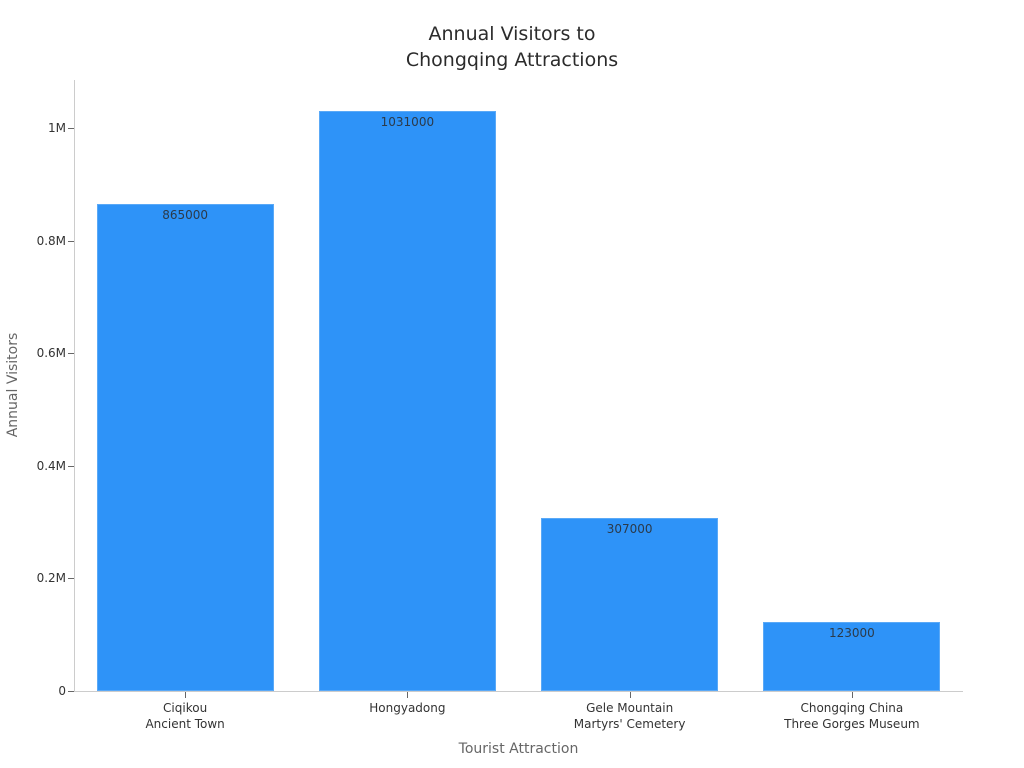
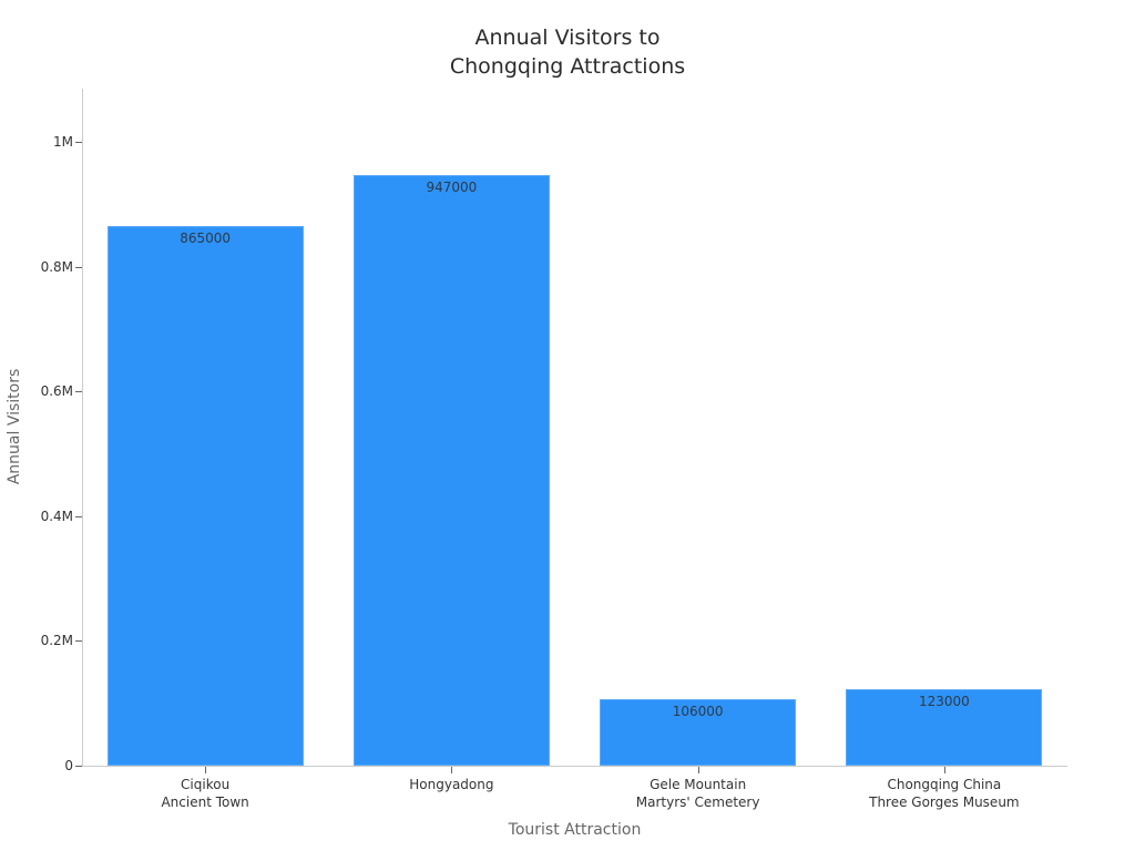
Hongyadong: 1031000 -> 947000
Gele Mountain Martyrs' Cemetery: 307000 -> 106000
